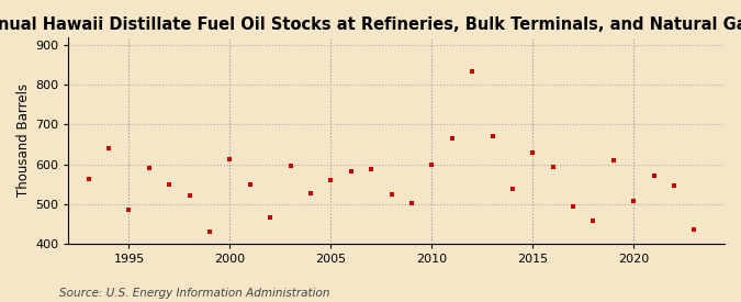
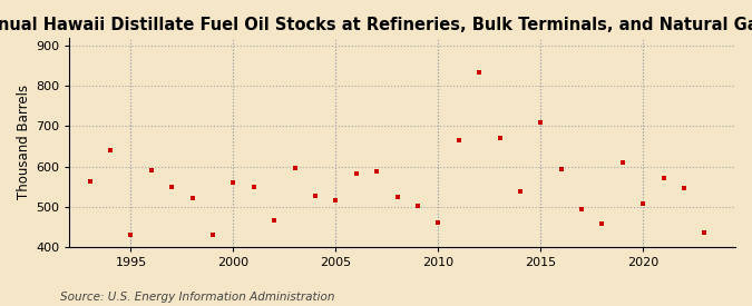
1995: 485 -> 430
2000: 612 -> 560
2005: 560 -> 515
2010: 600 -> 460
2015: 628 -> 710
